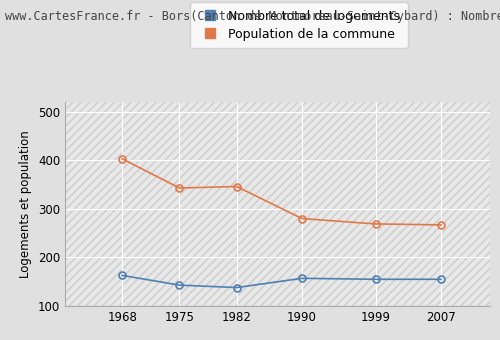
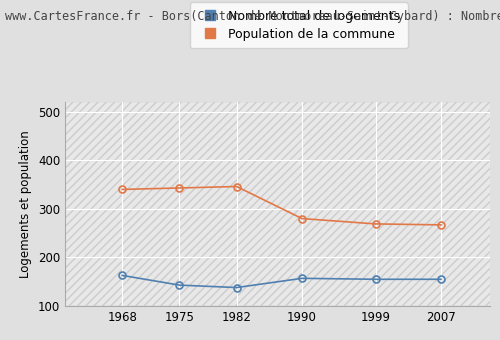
Population de la commune/1968: 403 -> 340
